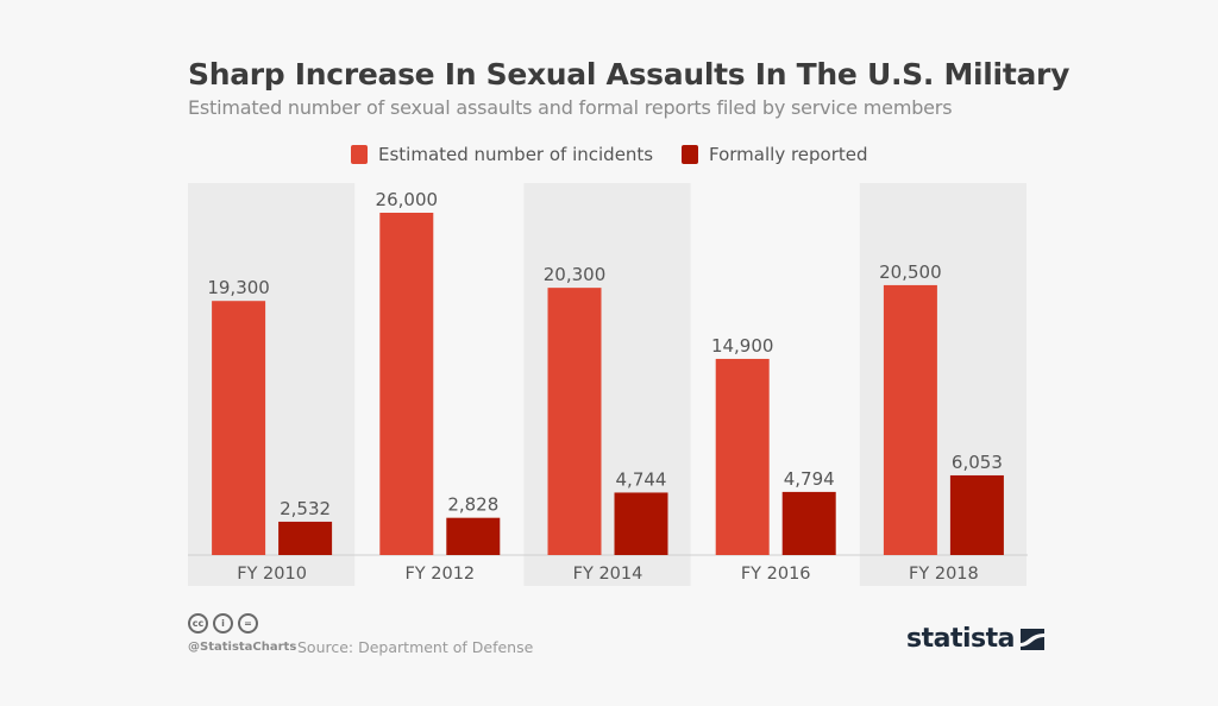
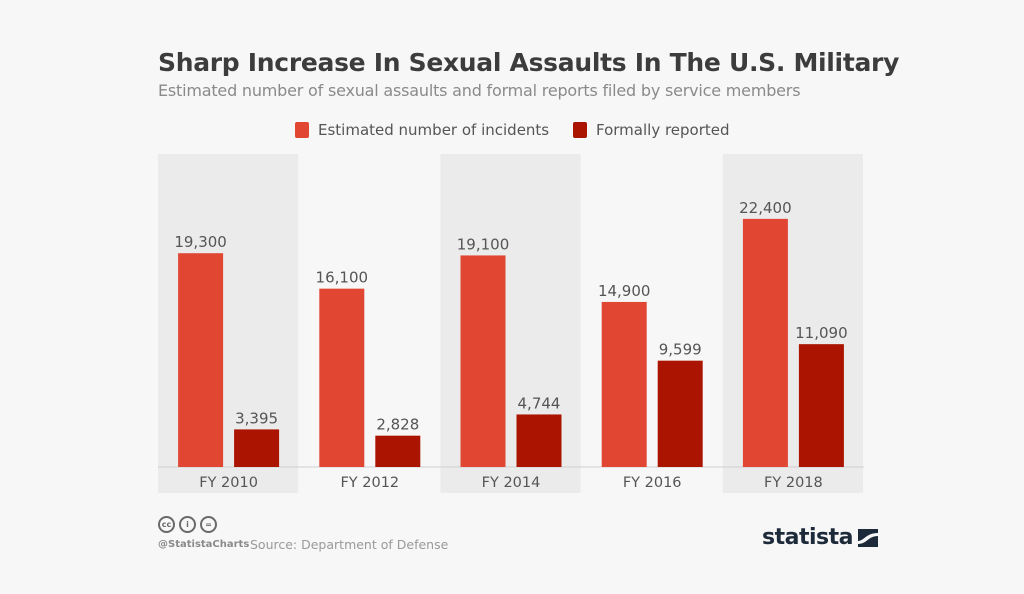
Formally reported/FY 2010: 2,532 -> 3,395
Estimated number of incidents/FY 2012: 26,000 -> 16,100
Estimated number of incidents/FY 2014: 20,300 -> 19,100
Formally reported/FY 2016: 4,794 -> 9,599
Estimated number of incidents/FY 2018: 20,500 -> 22,400
Formally reported/FY 2018: 6,053 -> 11,090
